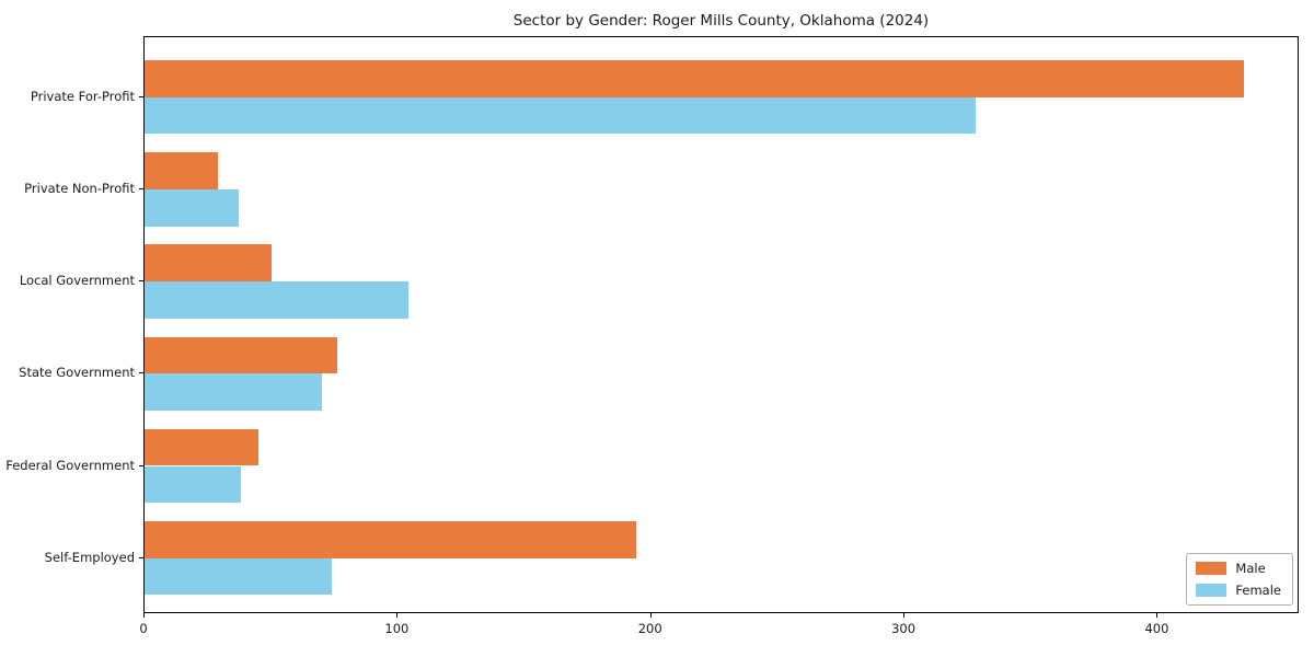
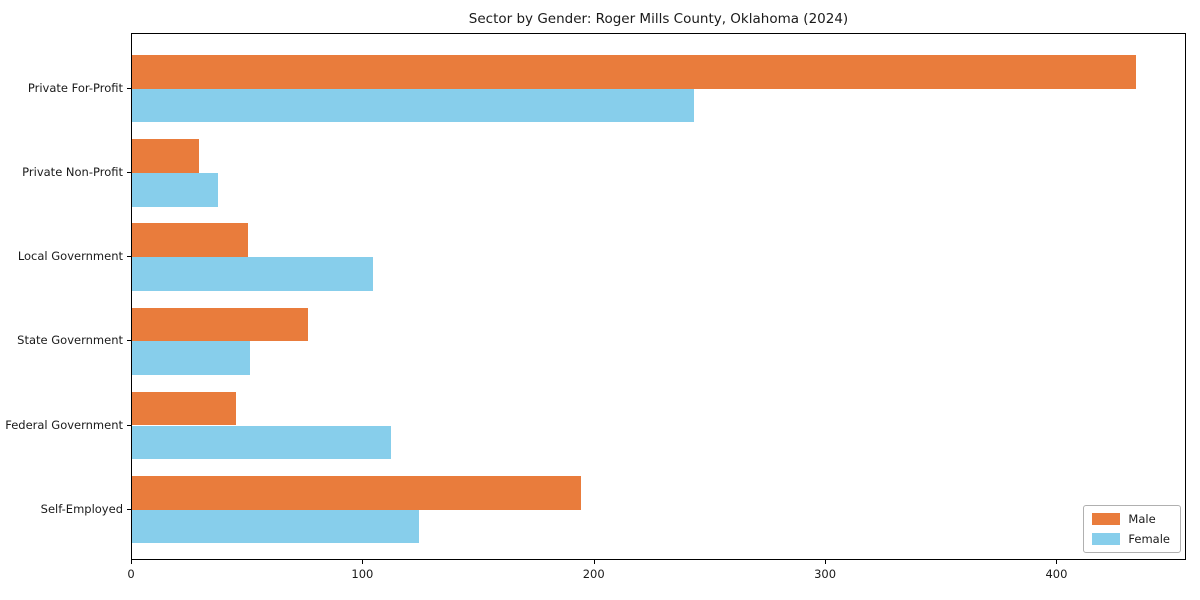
Female/Private For-Profit: 328 -> 243
Female/State Government: 70 -> 51
Female/Federal Government: 38 -> 112
Female/Self-Employed: 74 -> 124
